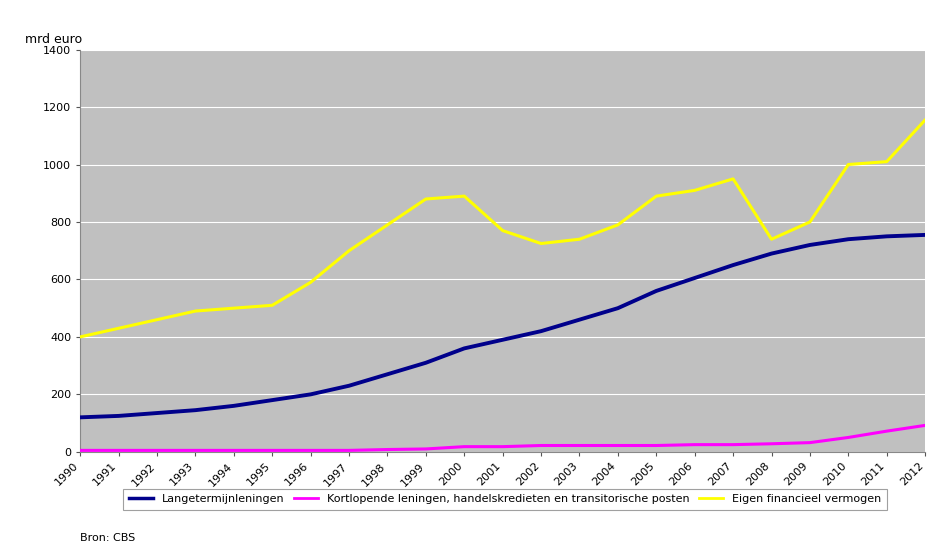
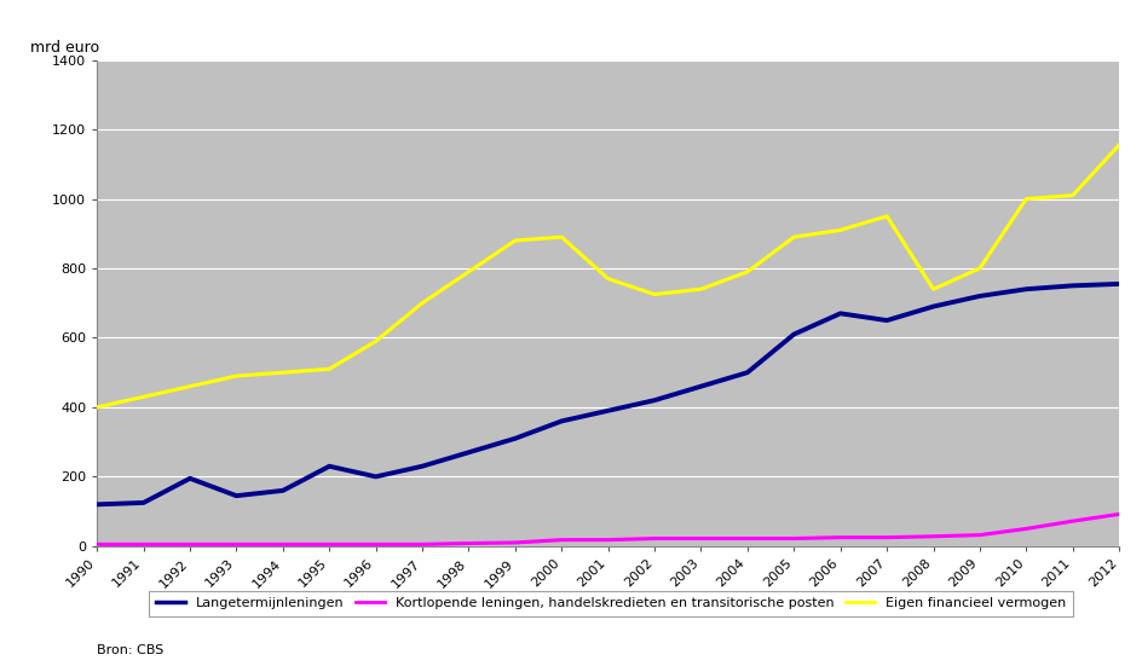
Langetermijnleningen/1992: 135 -> 195
Langetermijnleningen/1995: 180 -> 230
Langetermijnleningen/2005: 560 -> 610
Langetermijnleningen/2006: 605 -> 670
